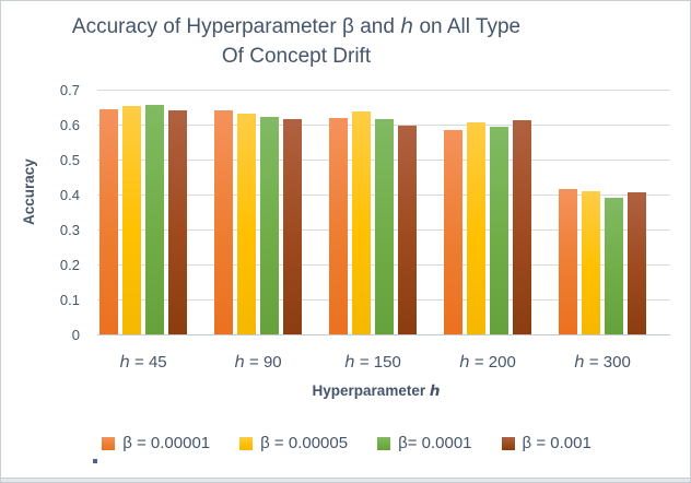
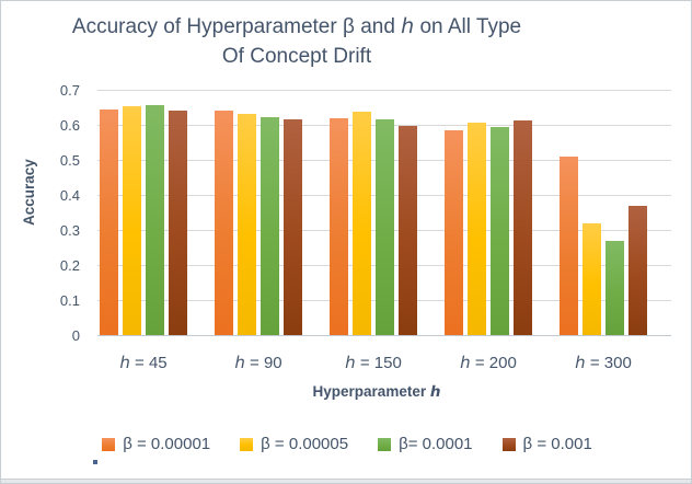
β = 0.00001/ℎ = 300: 0.41 -> 0.51
β = 0.00005/ℎ = 300: 0.41 -> 0.32
β= 0.0001/ℎ = 300: 0.39 -> 0.27
β = 0.001/ℎ = 300: 0.41 -> 0.37
